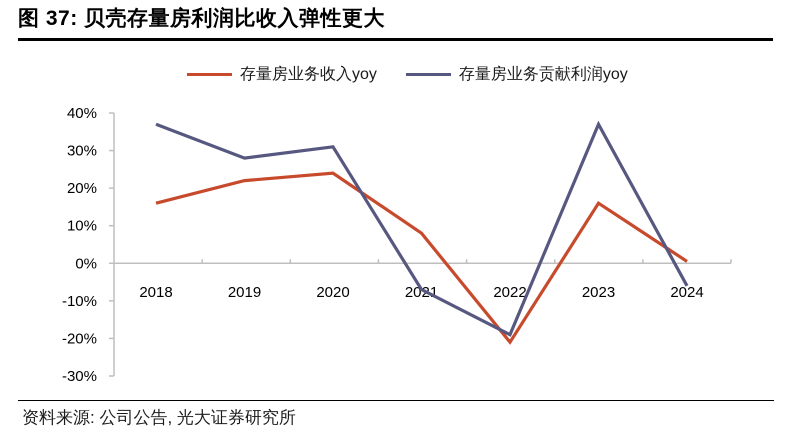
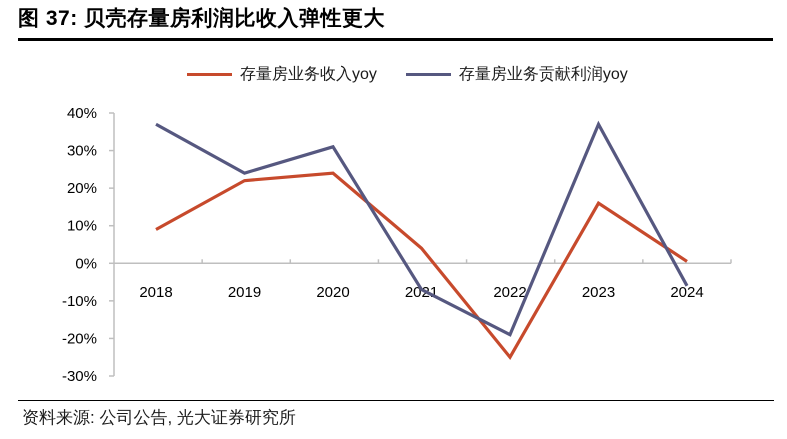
存量房业务收入yoy/2018: 16% -> 9%
存量房业务贡献利润yoy/2019: 28% -> 24%
存量房业务收入yoy/2021: 8% -> 4%
存量房业务收入yoy/2022: -21% -> -25%
